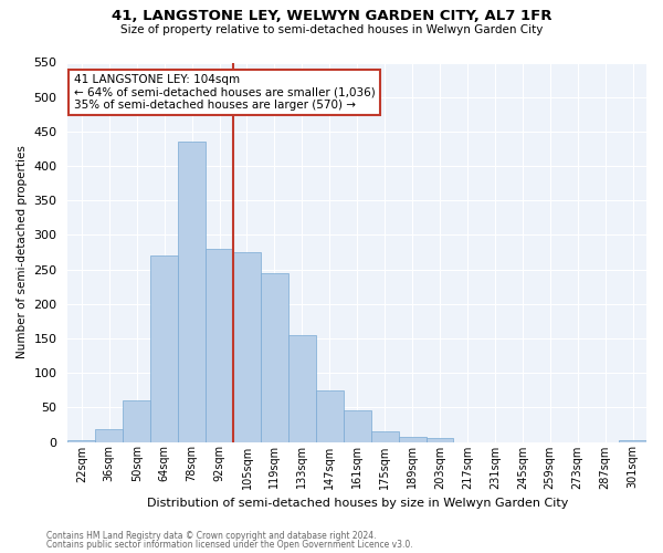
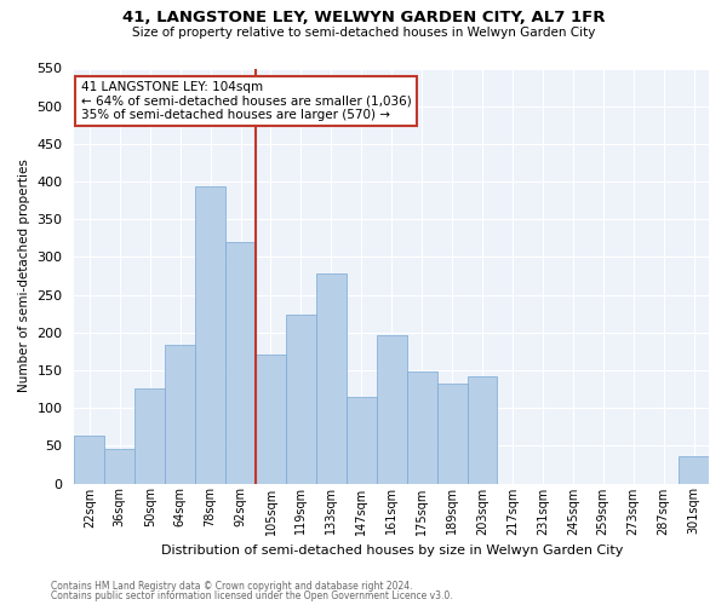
22sqm: 2 -> 64
36sqm: 18 -> 46
50sqm: 60 -> 126
64sqm: 270 -> 184
78sqm: 435 -> 394
92sqm: 280 -> 320
105sqm: 275 -> 170
119sqm: 245 -> 224
133sqm: 155 -> 278
147sqm: 75 -> 114
161sqm: 45 -> 196
175sqm: 15 -> 148
189sqm: 8 -> 132
203sqm: 5 -> 142
301sqm: 2 -> 36
